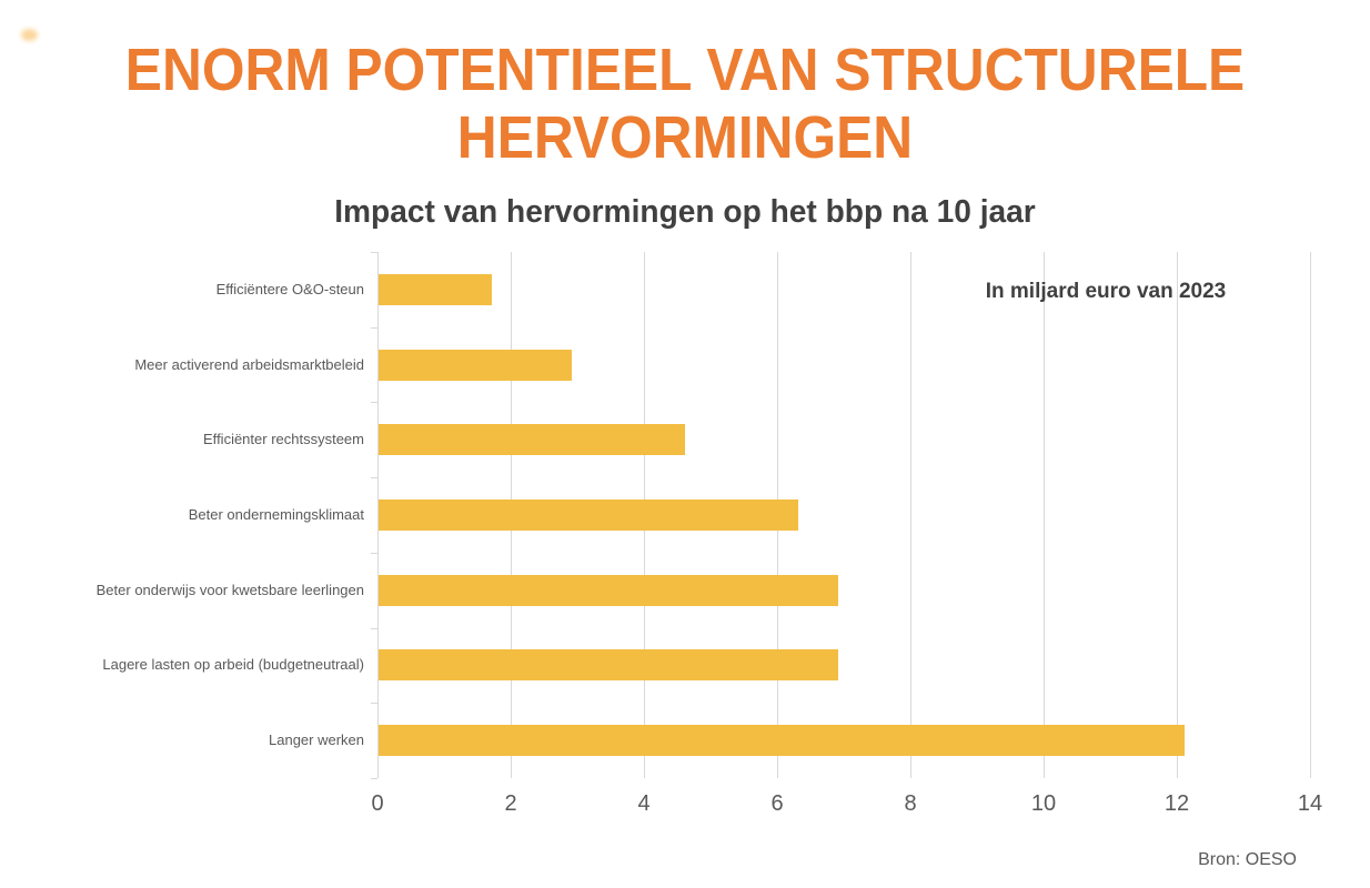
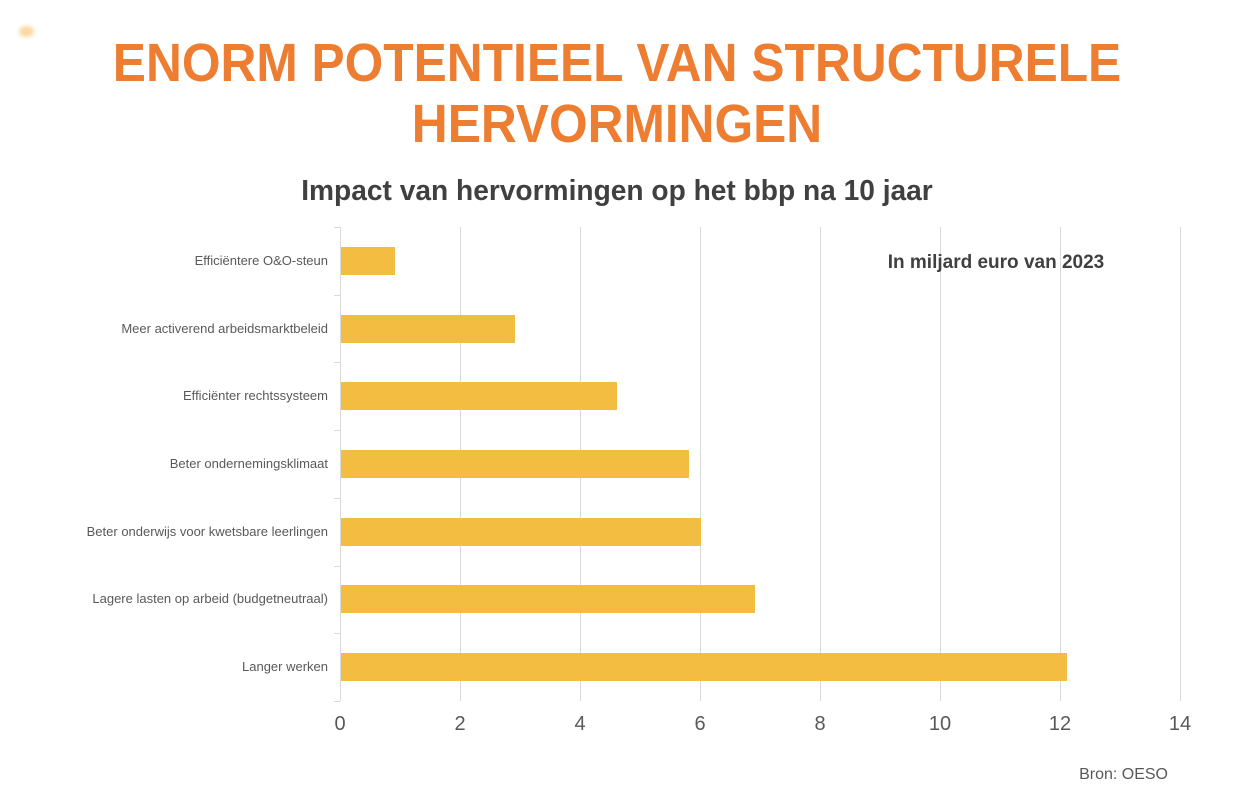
Efficiëntere O&O-steun: 1.7 -> 0.9
Beter ondernemingsklimaat: 6.3 -> 5.8
Beter onderwijs voor kwetsbare leerlingen: 6.9 -> 6.0
